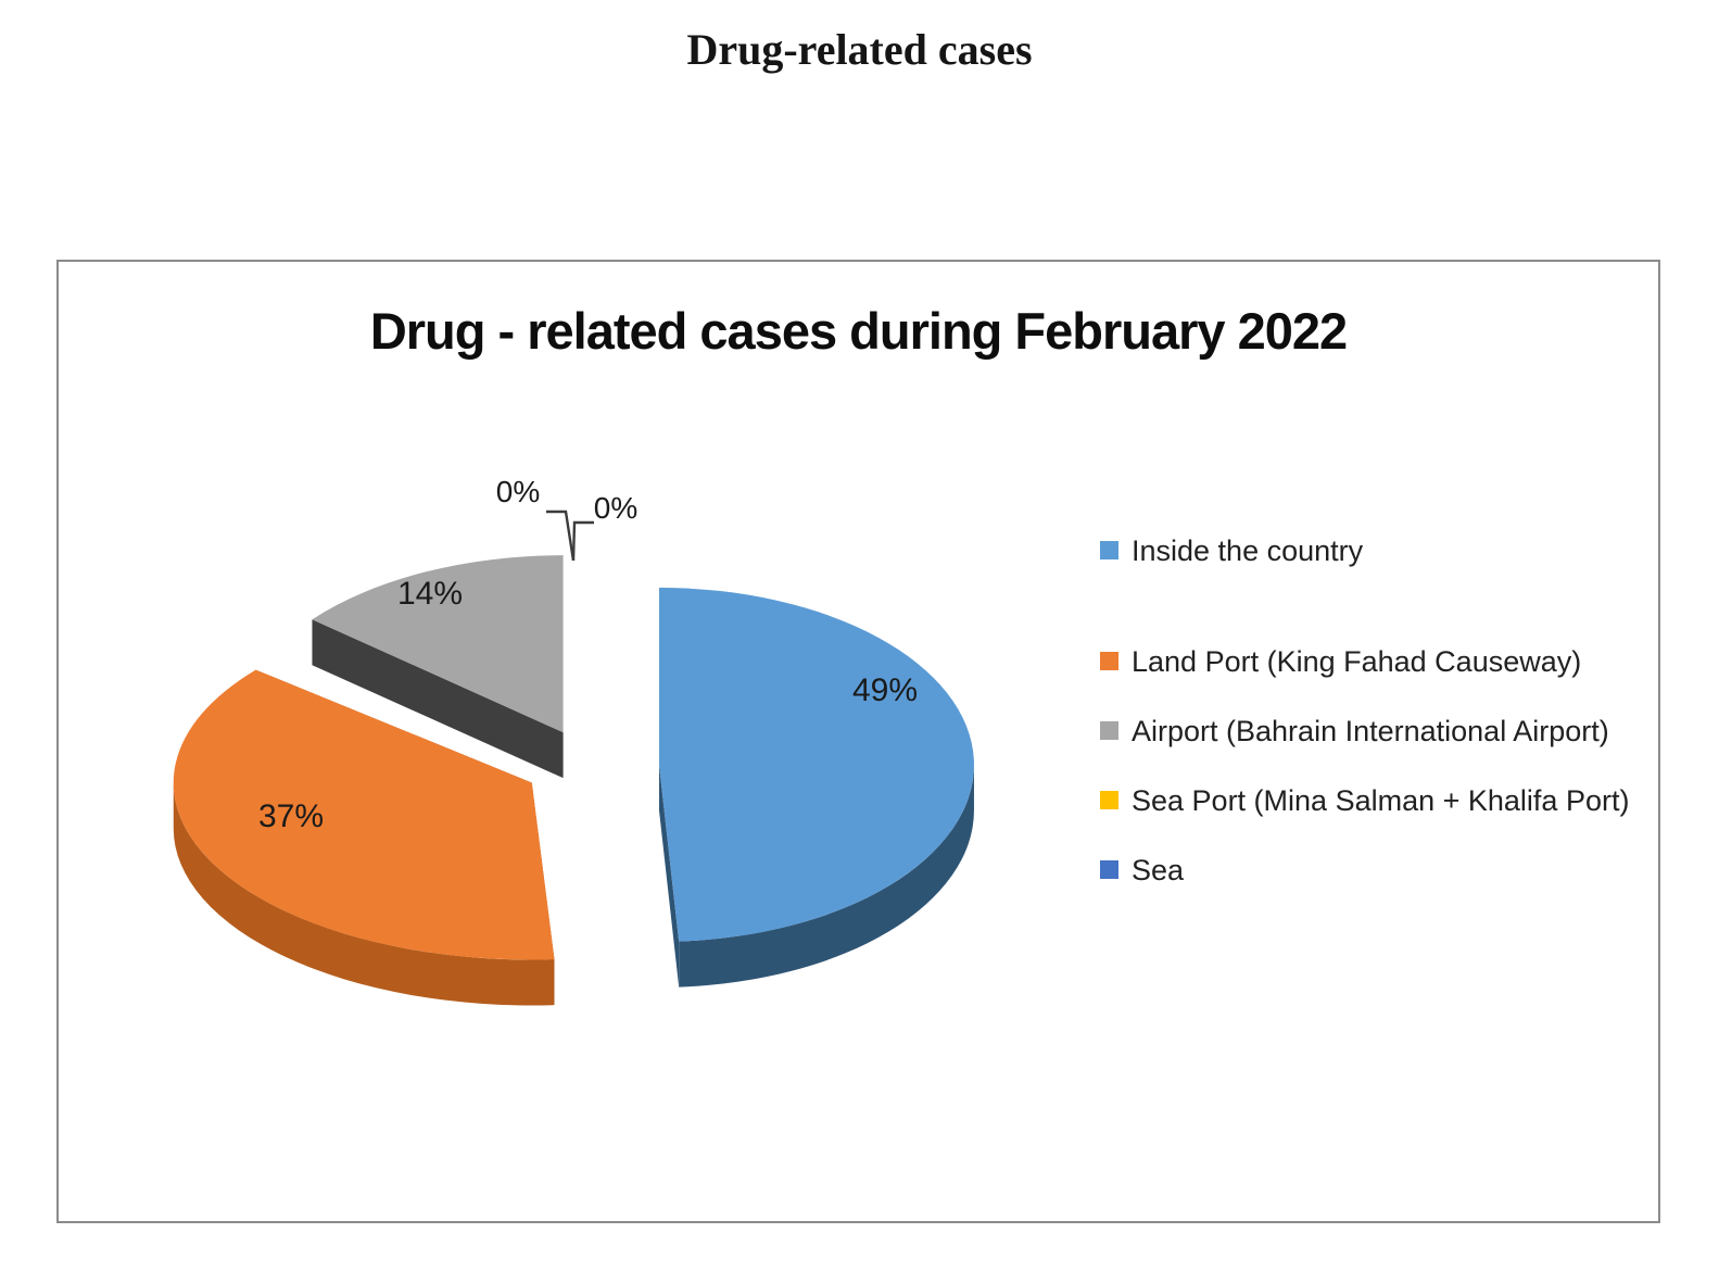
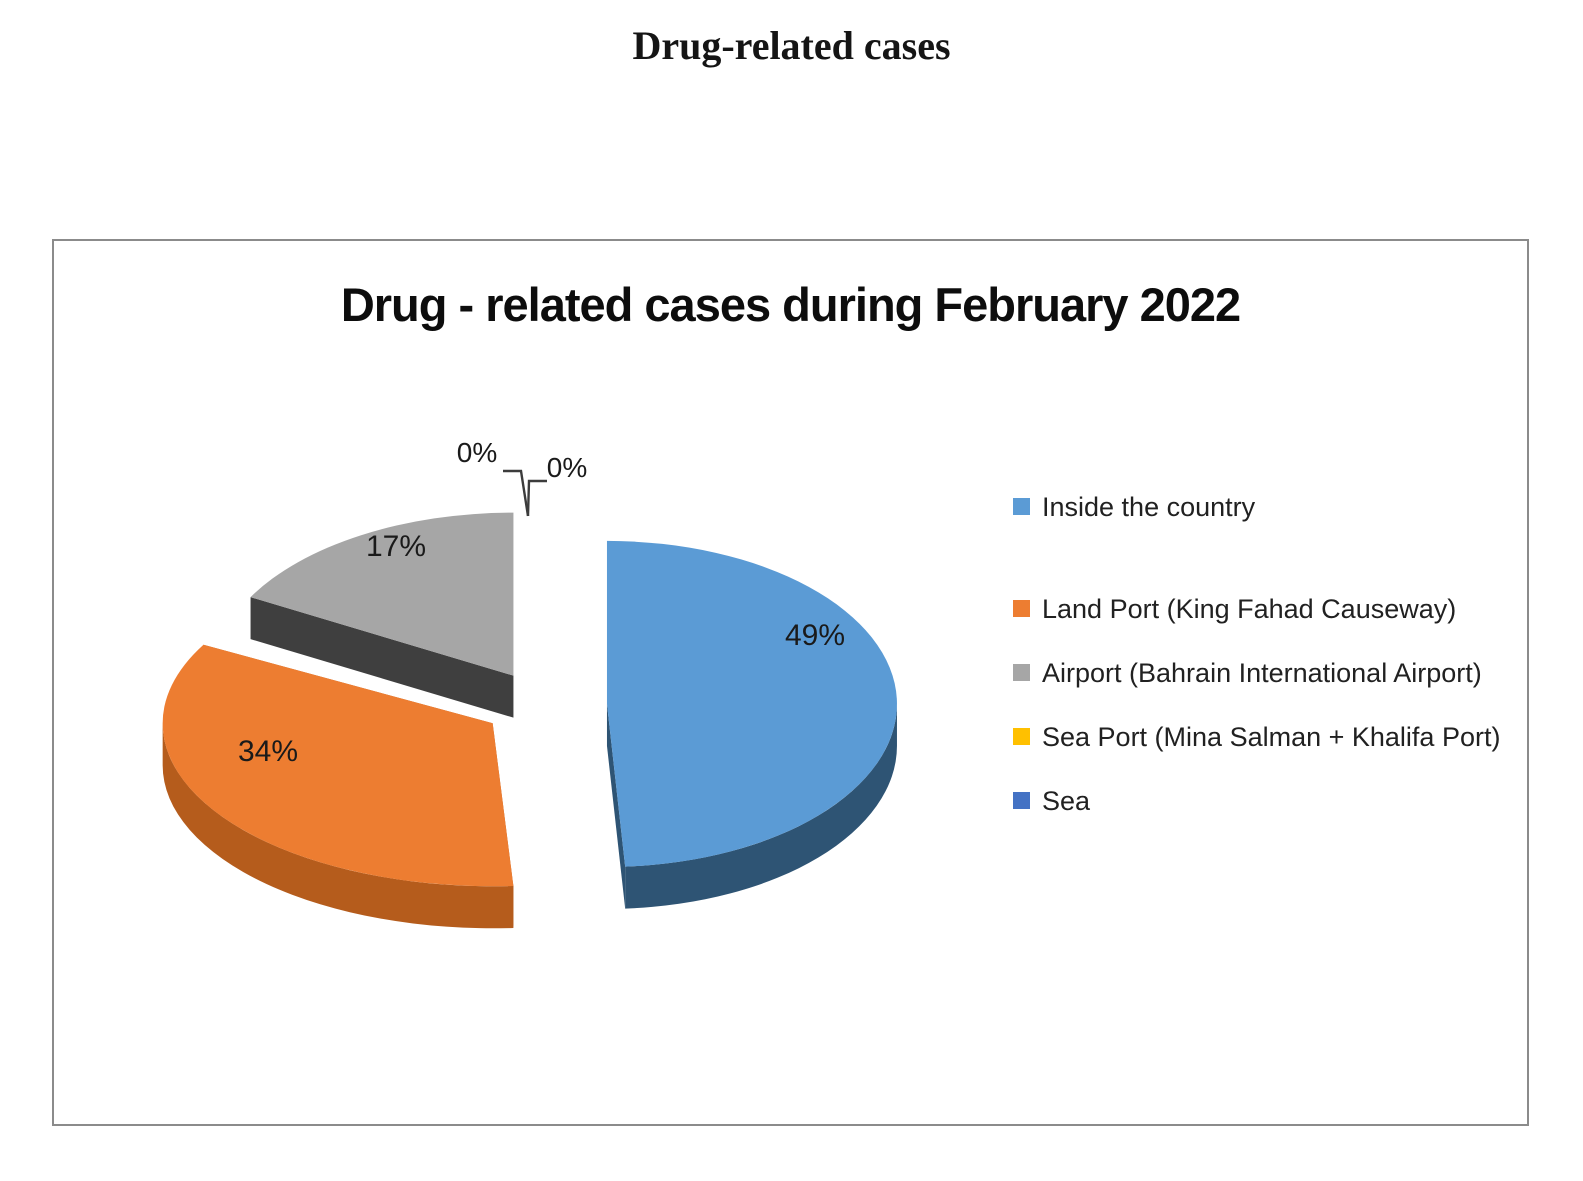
Land Port (King Fahad Causeway): 37% -> 34%
Airport (Bahrain International Airport): 14% -> 17%
